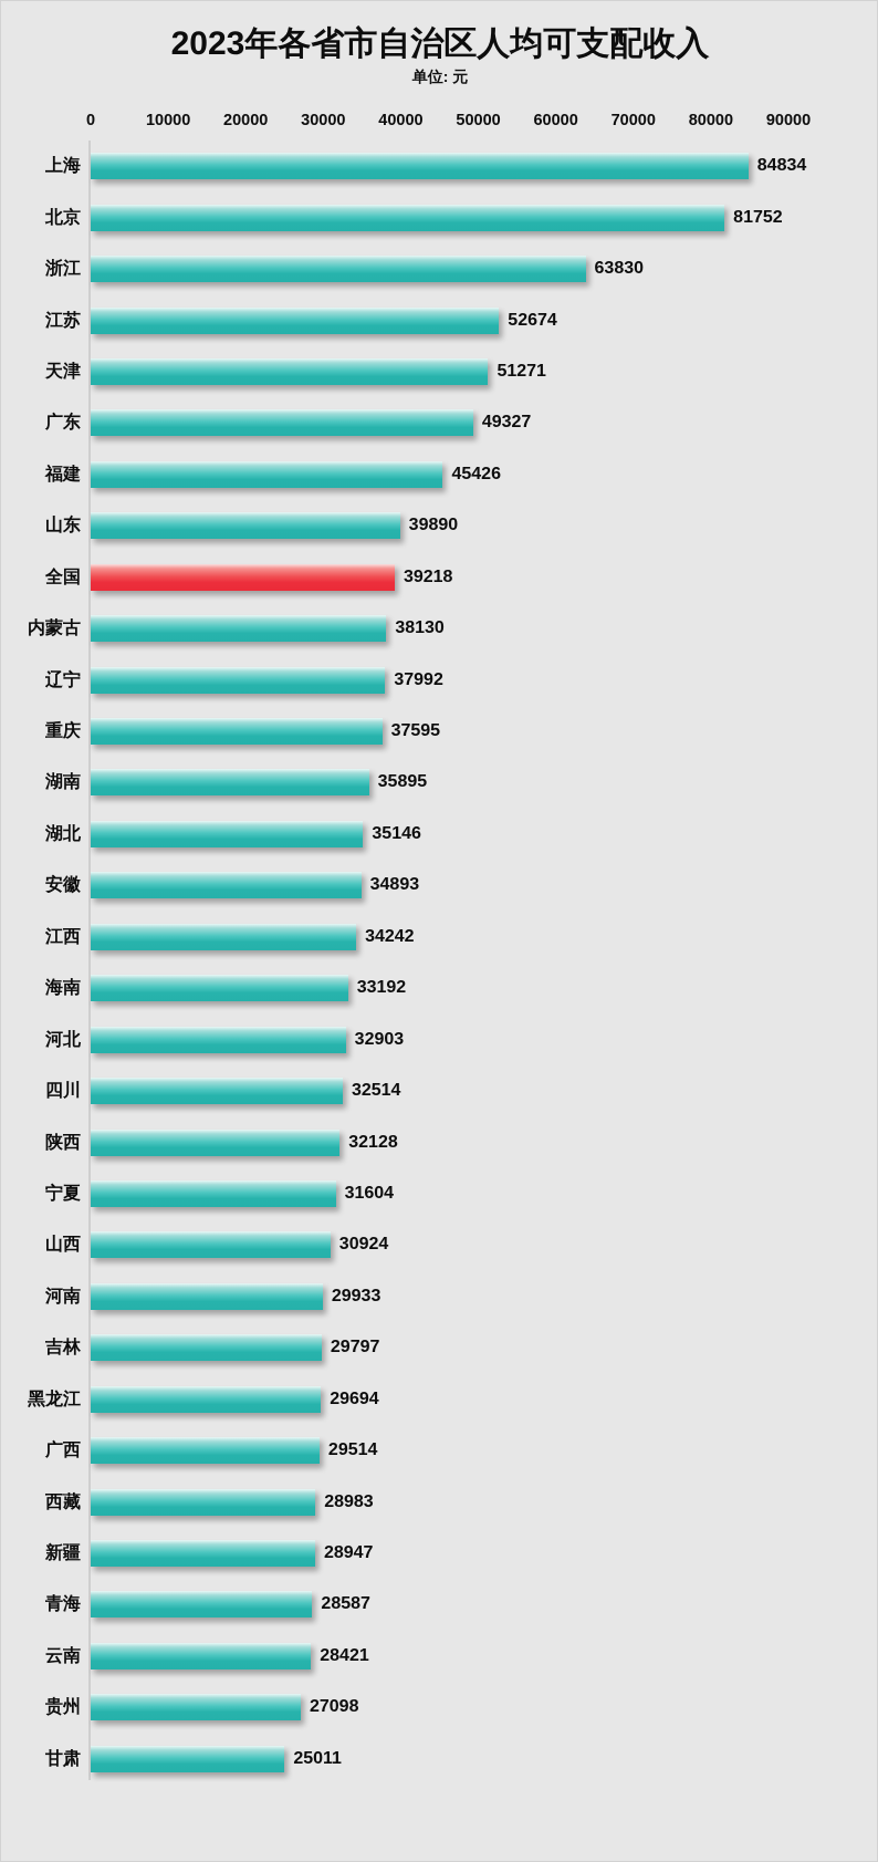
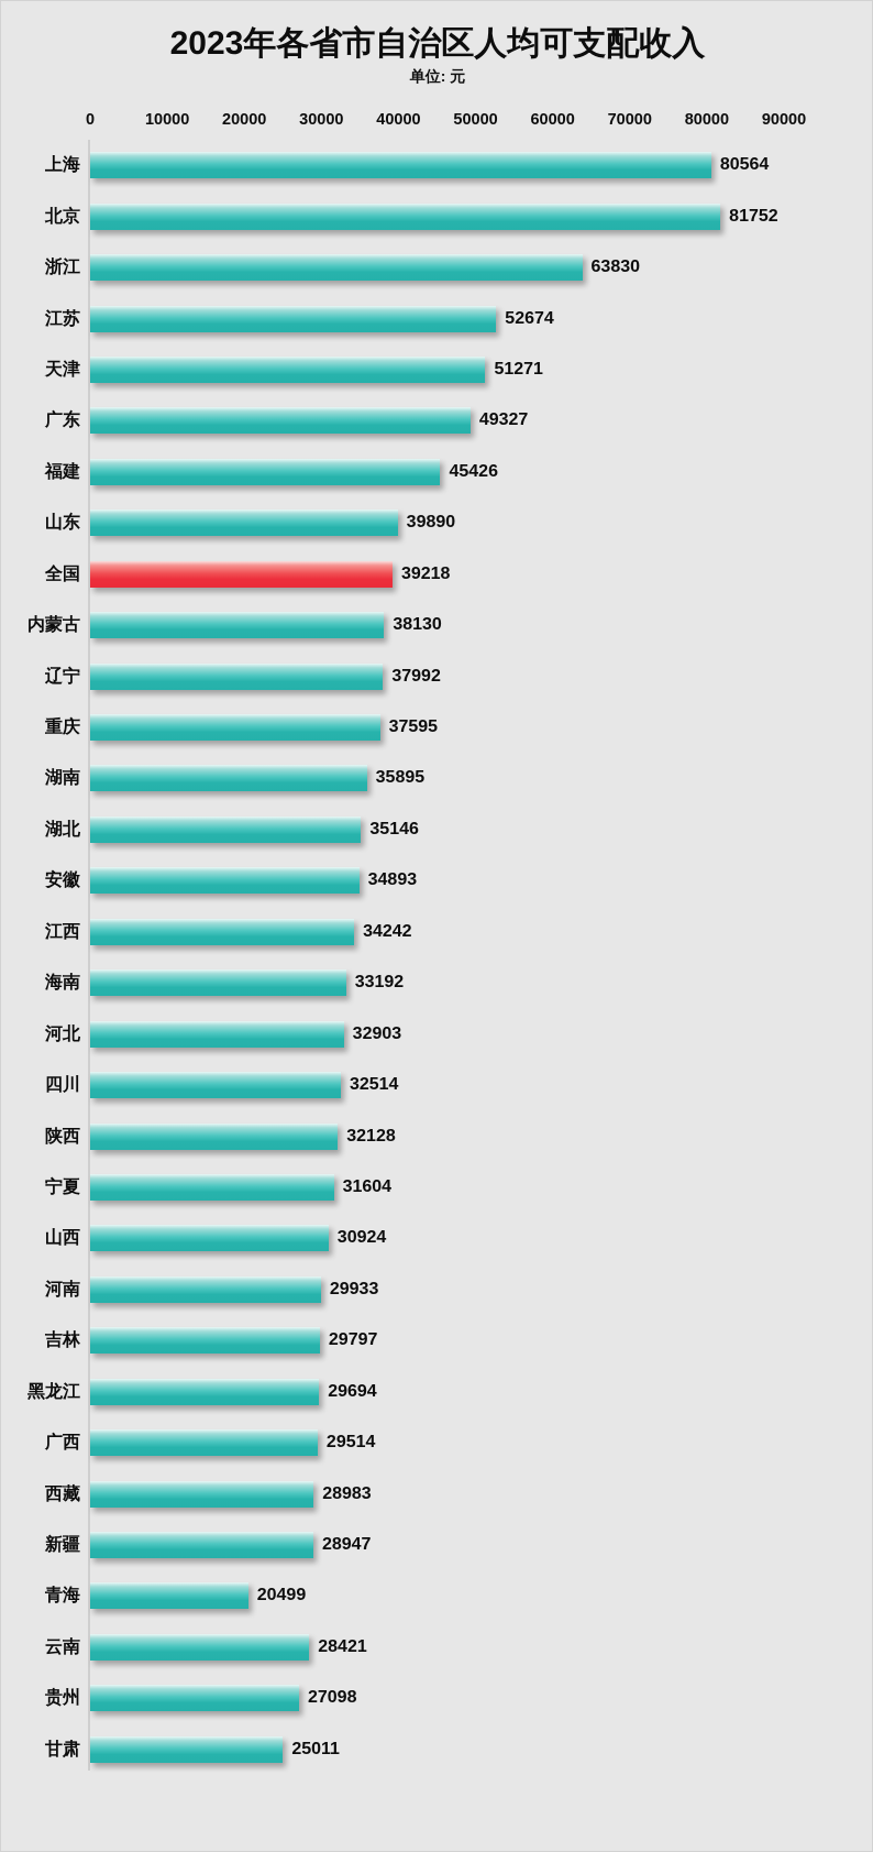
上海: 84834 -> 80564
青海: 28587 -> 20499
